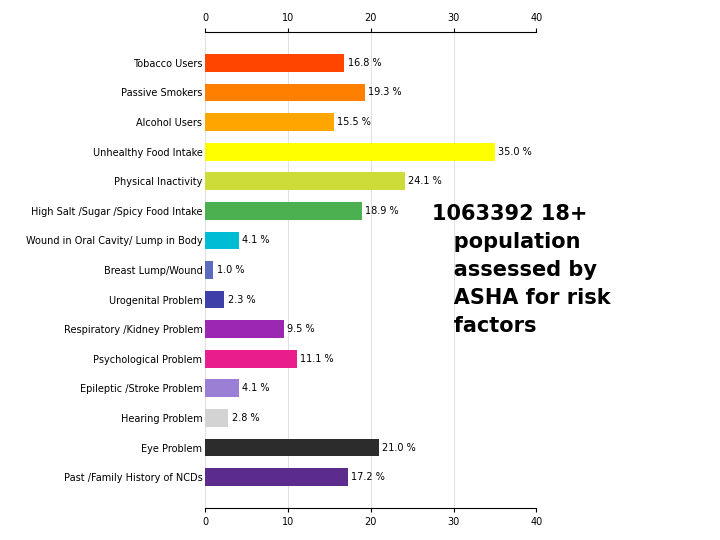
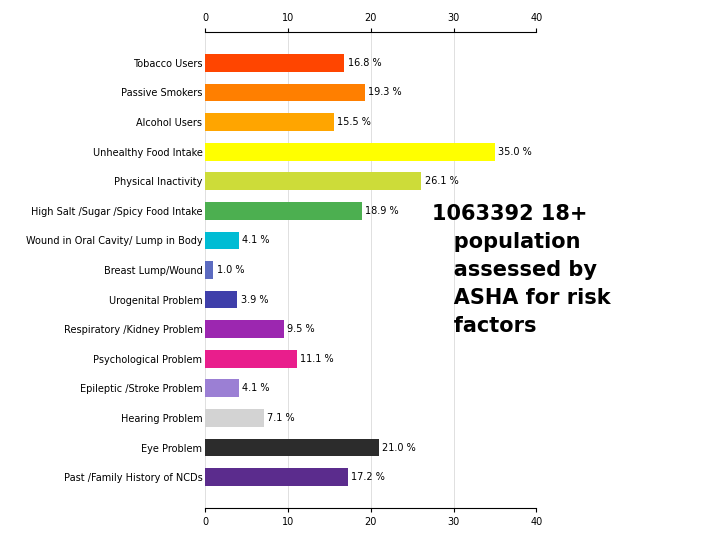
Physical Inactivity: 24.1 -> 26.1
Urogenital Problem: 2.3 -> 3.9
Hearing Problem: 2.8 -> 7.1
